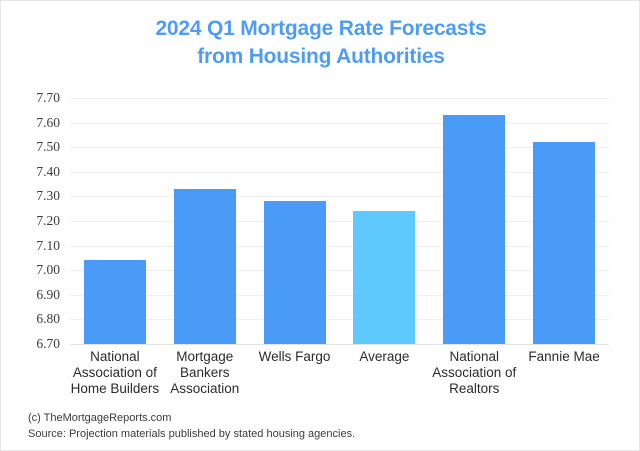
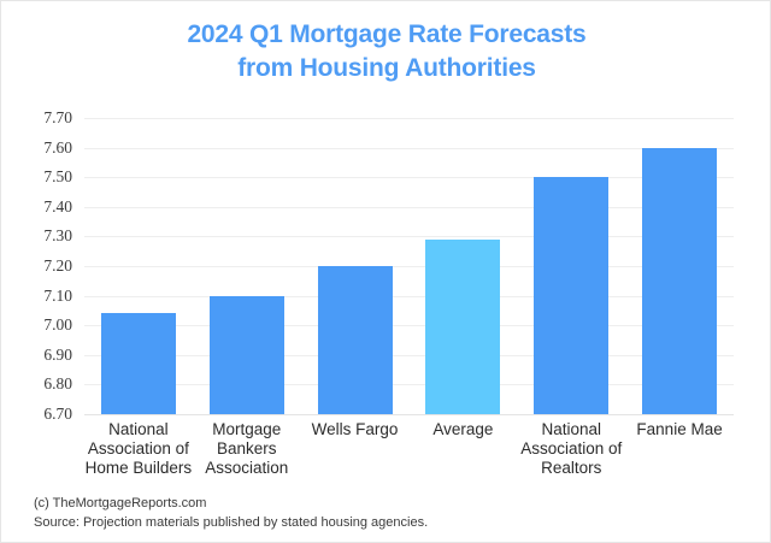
Mortgage Bankers Association: 7.33 -> 7.10
Wells Fargo: 7.28 -> 7.20
Average: 7.24 -> 7.29
National Association of Realtors: 7.63 -> 7.50
Fannie Mae: 7.52 -> 7.60
